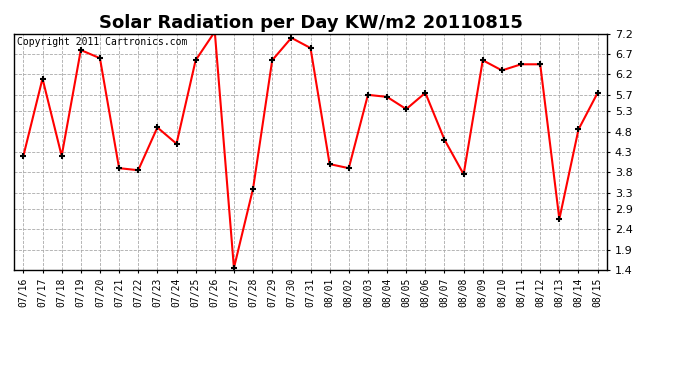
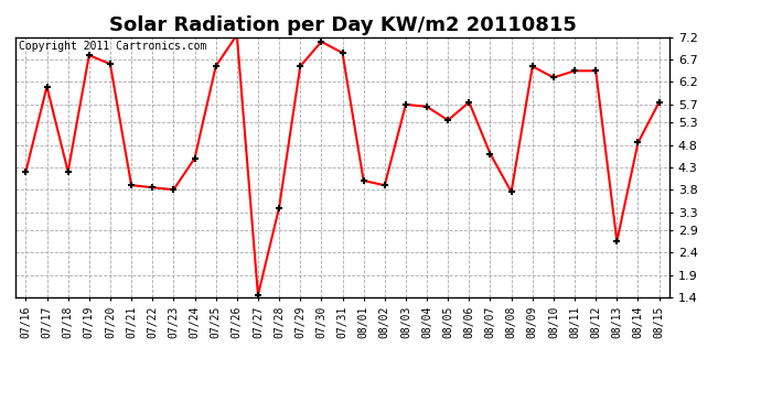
07/23: 4.90 -> 3.80
